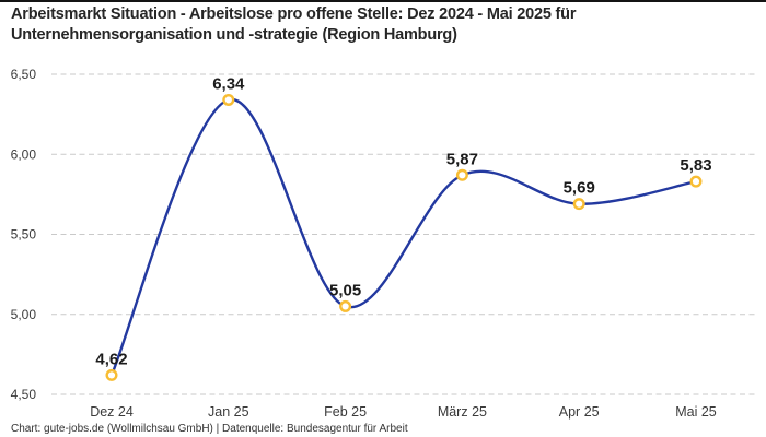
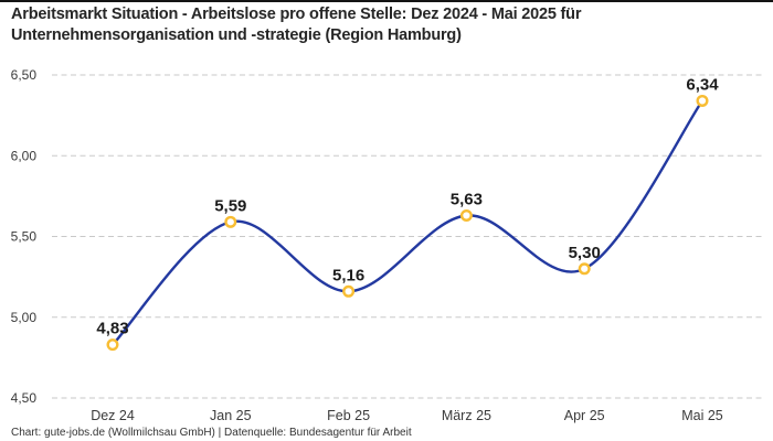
Dez 24: 4,62 -> 4,83
Jan 25: 6,34 -> 5,59
Feb 25: 5,05 -> 5,16
März 25: 5,87 -> 5,63
Apr 25: 5,69 -> 5,30
Mai 25: 5,83 -> 6,34
